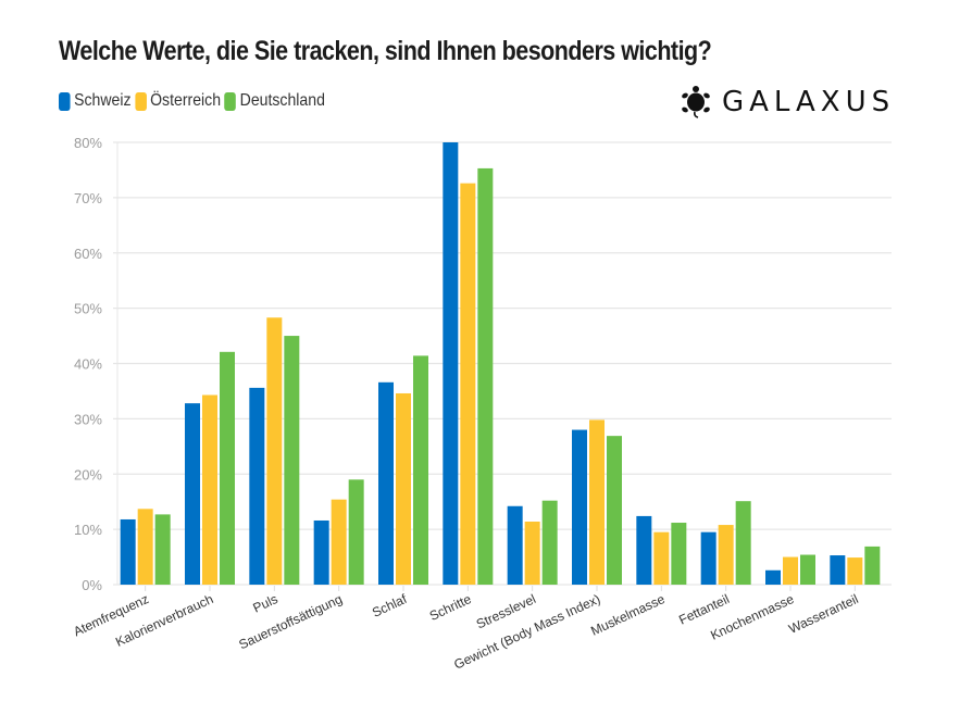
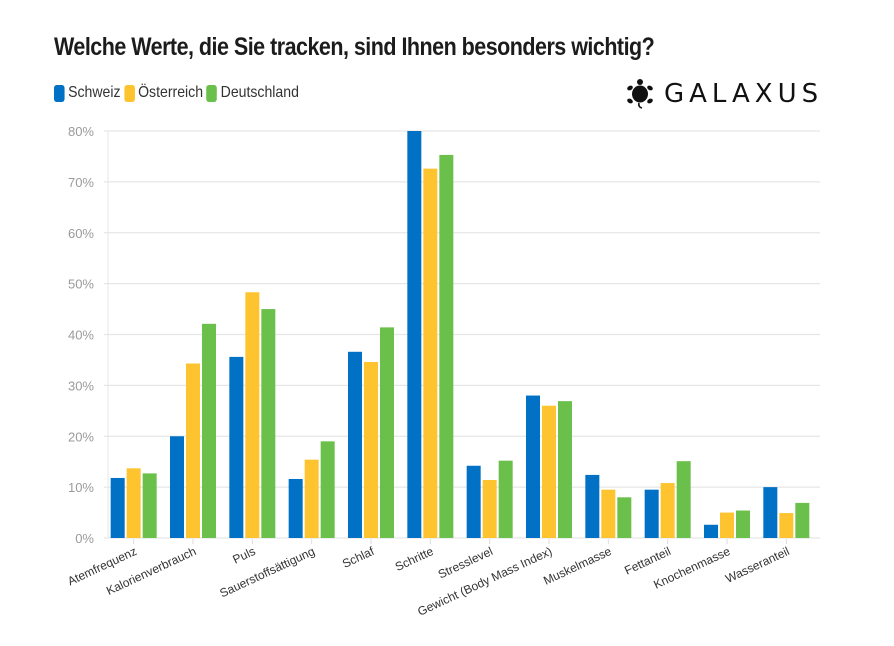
Schweiz/Kalorienverbrauch: 33% -> 20%
Österreich/Gewicht (Body Mass Index): 30% -> 26%
Deutschland/Muskelmasse: 11% -> 8%
Schweiz/Wasseranteil: 5% -> 10%
